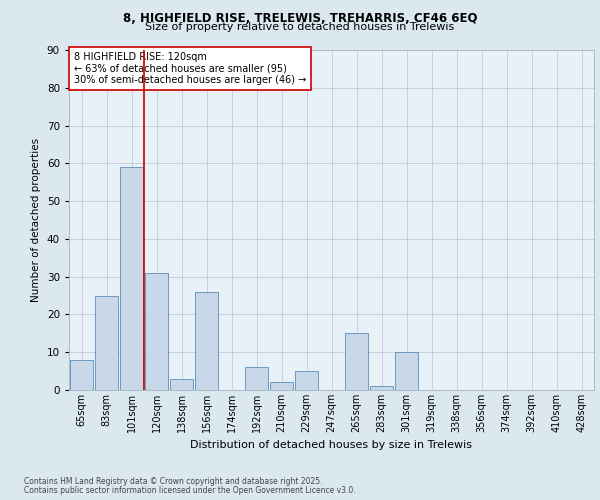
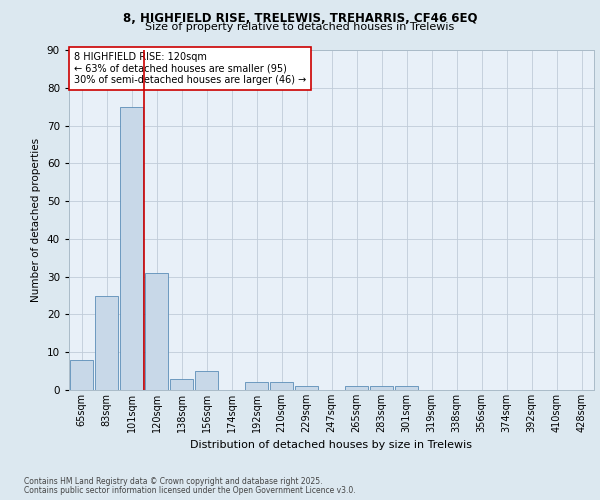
101sqm: 59 -> 75
156sqm: 26 -> 5
192sqm: 6 -> 2
229sqm: 5 -> 1
265sqm: 15 -> 1
301sqm: 10 -> 1
